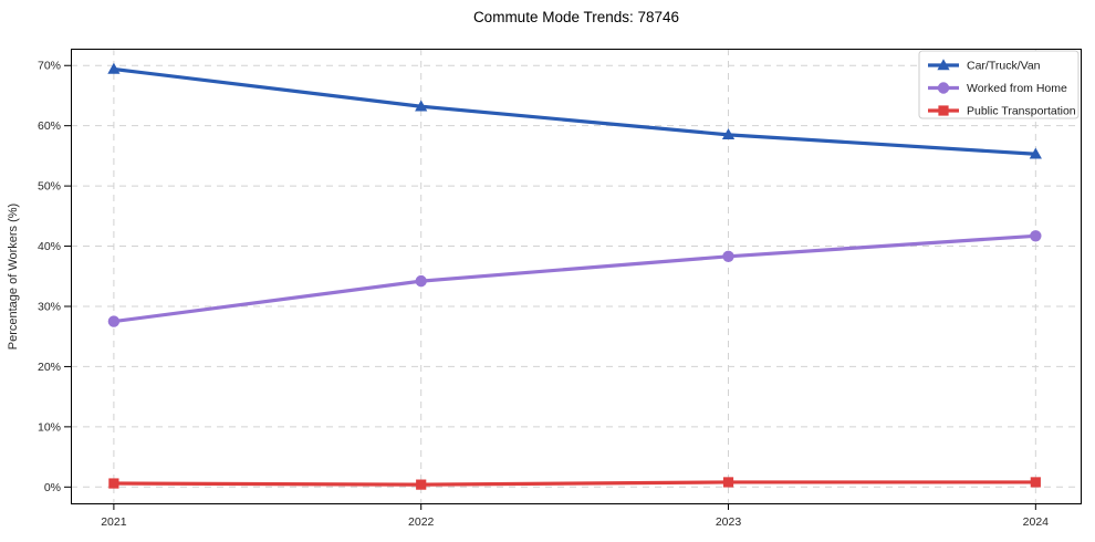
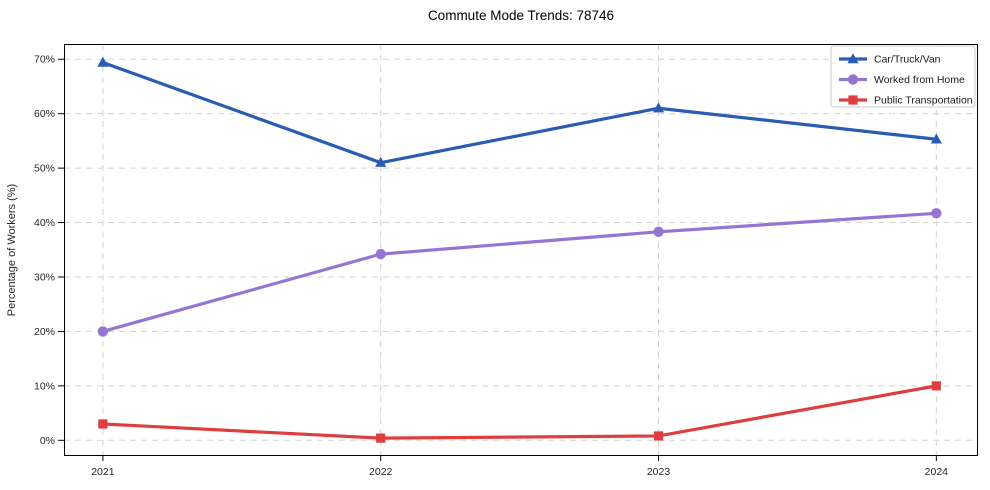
Worked from Home/2021: 28% -> 20%
Public Transportation/2021: 1% -> 3%
Car/Truck/Van/2022: 63% -> 51%
Car/Truck/Van/2023: 58% -> 61%
Public Transportation/2024: 1% -> 10%
